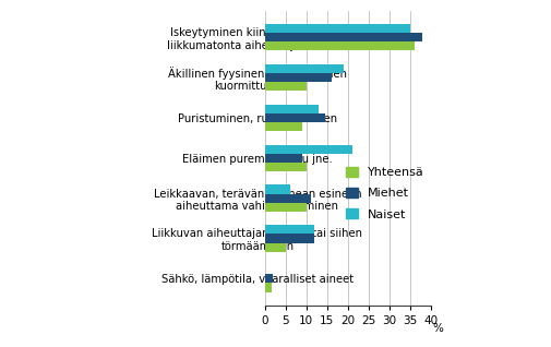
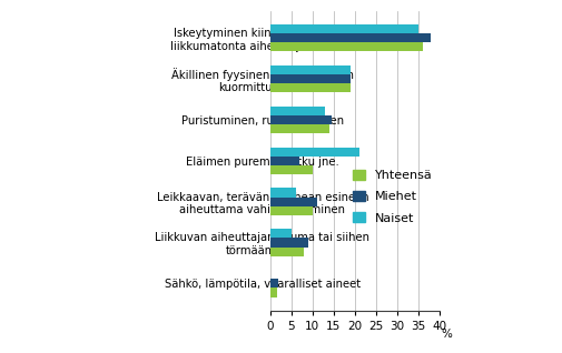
Miehet/Äkillinen fyysinen tai psyykkinen kuormittuminen: 16.0 -> 19.0
Yhteensä/Äkillinen fyysinen tai psyykkinen kuormittuminen: 10.0 -> 19.0
Yhteensä/Puristuminen, ruhjoutuminen: 9.0 -> 14.0
Miehet/Eläimen purema, potku jne.: 9.0 -> 7.0
Naiset/Liikkuvan aiheuttajan osuma tai siihen törmääminen: 12 -> 5
Miehet/Liikkuvan aiheuttajan osuma tai siihen törmääminen: 12.0 -> 9.0
Yhteensä/Liikkuvan aiheuttajan osuma tai siihen törmääminen: 5.0 -> 8.0
